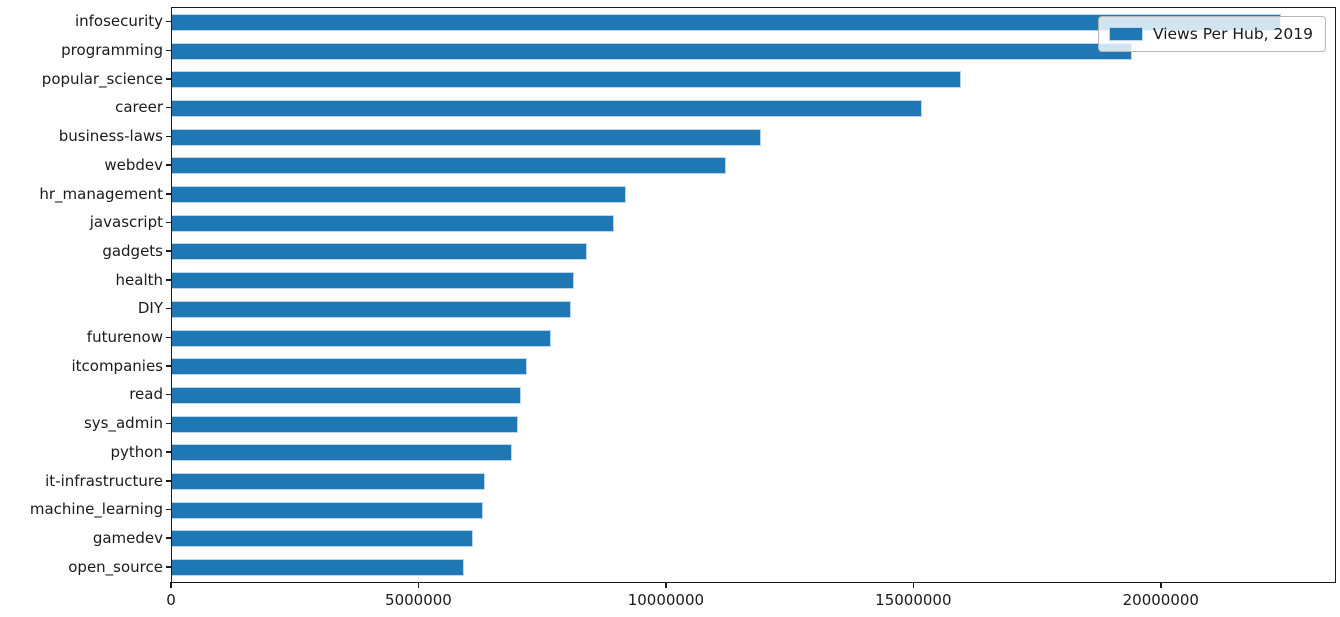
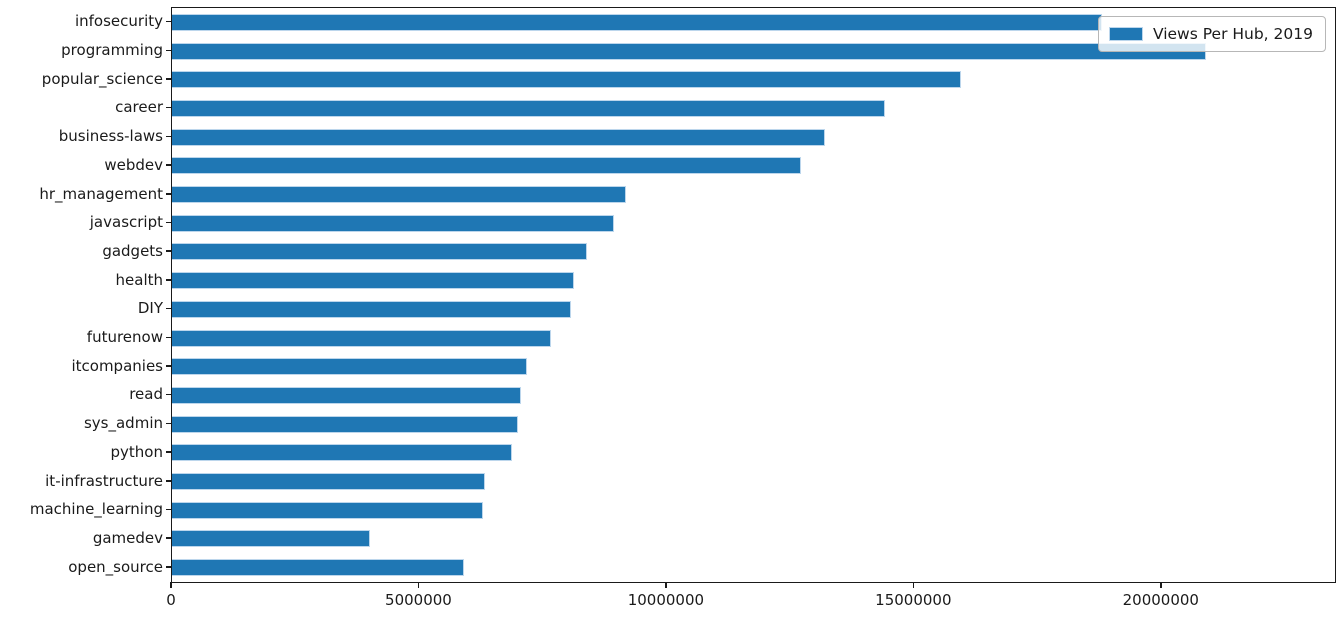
infosecurity: 22400000 -> 18800000
programming: 19400000 -> 20900000
career: 15200000 -> 14400000
business-laws: 11900000 -> 13200000
webdev: 11200000 -> 12700000
gamedev: 6100000 -> 4000000
